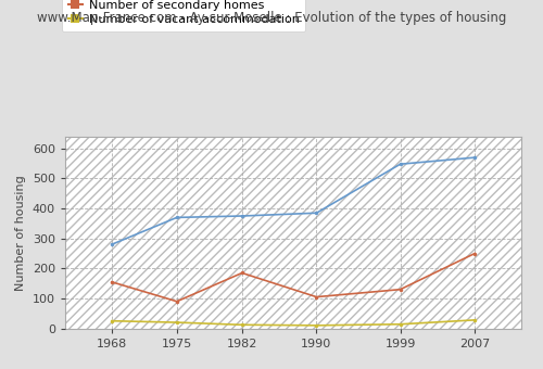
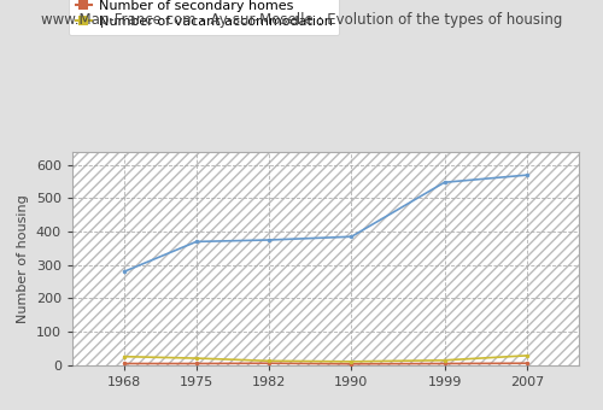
Number of secondary homes/1968: 155 -> 4
Number of secondary homes/1975: 90 -> 4
Number of secondary homes/1982: 185 -> 5
Number of secondary homes/1990: 105 -> 3
Number of secondary homes/1999: 130 -> 4
Number of secondary homes/2007: 250 -> 5
